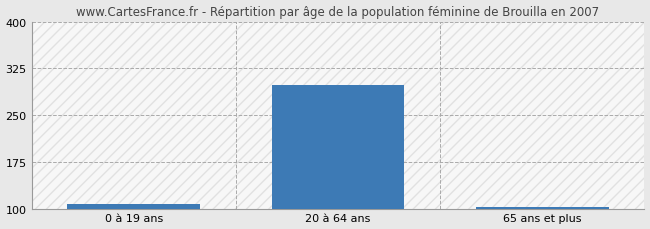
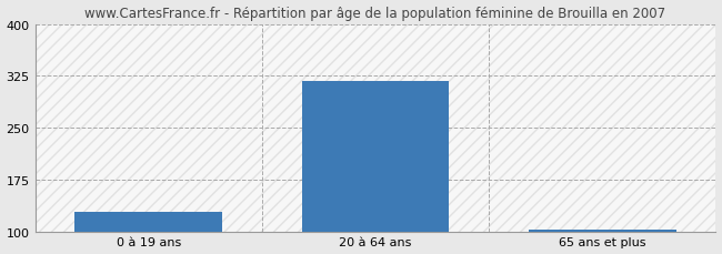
0 à 19 ans: 107 -> 128
20 à 64 ans: 298 -> 318
